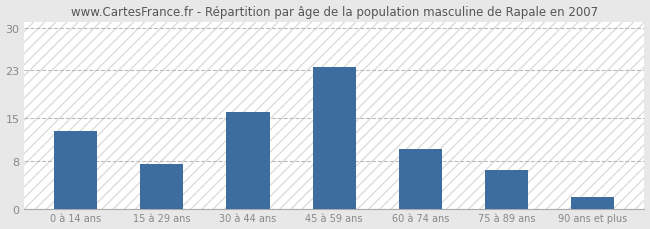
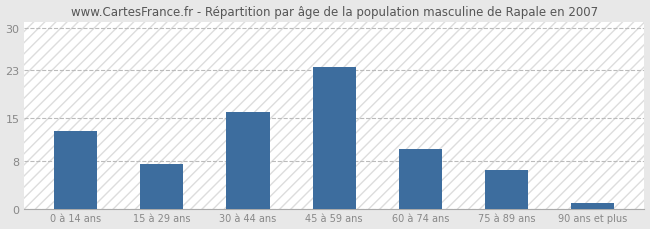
90 ans et plus: 2.0 -> 1.0
